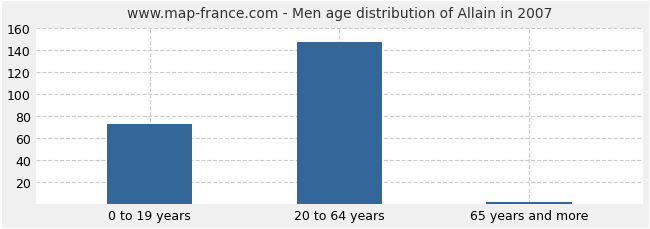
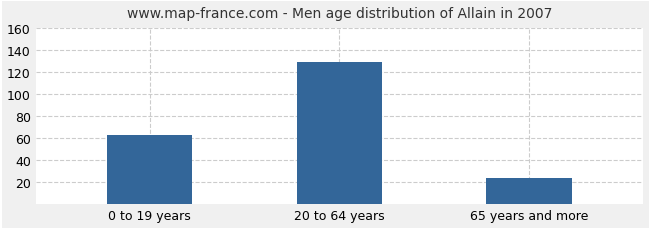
0 to 19 years: 73 -> 63
20 to 64 years: 147 -> 129
65 years and more: 2 -> 24
